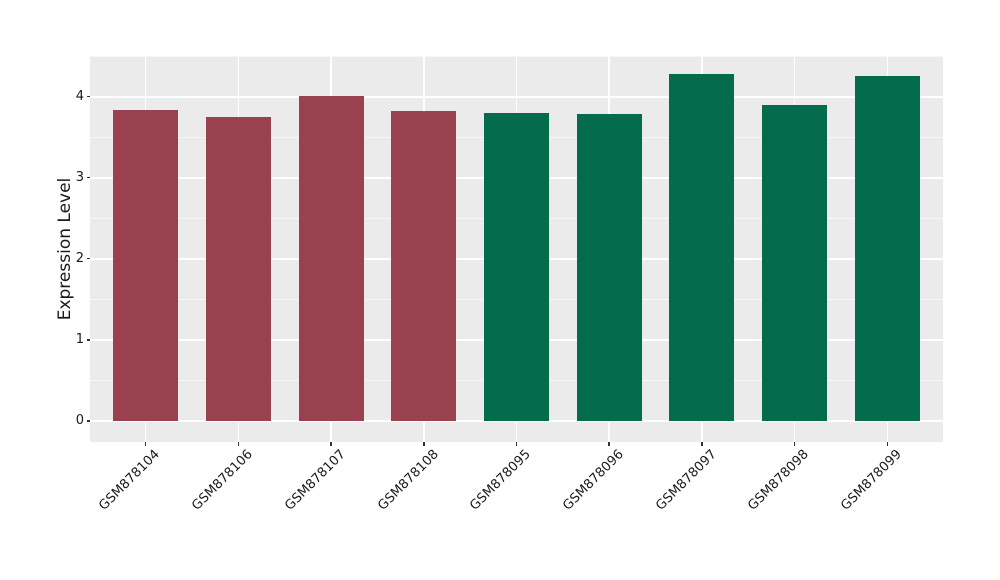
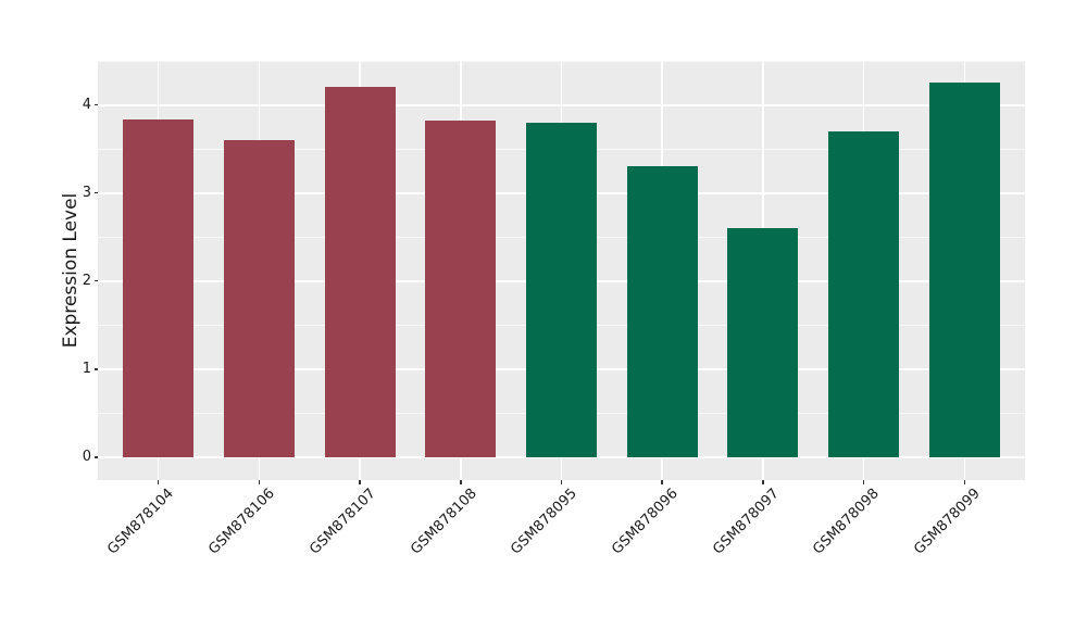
GSM878106: 3.8 -> 3.6
GSM878107: 4.0 -> 4.2
GSM878096: 3.8 -> 3.3
GSM878097: 4.3 -> 2.6
GSM878098: 3.9 -> 3.7
